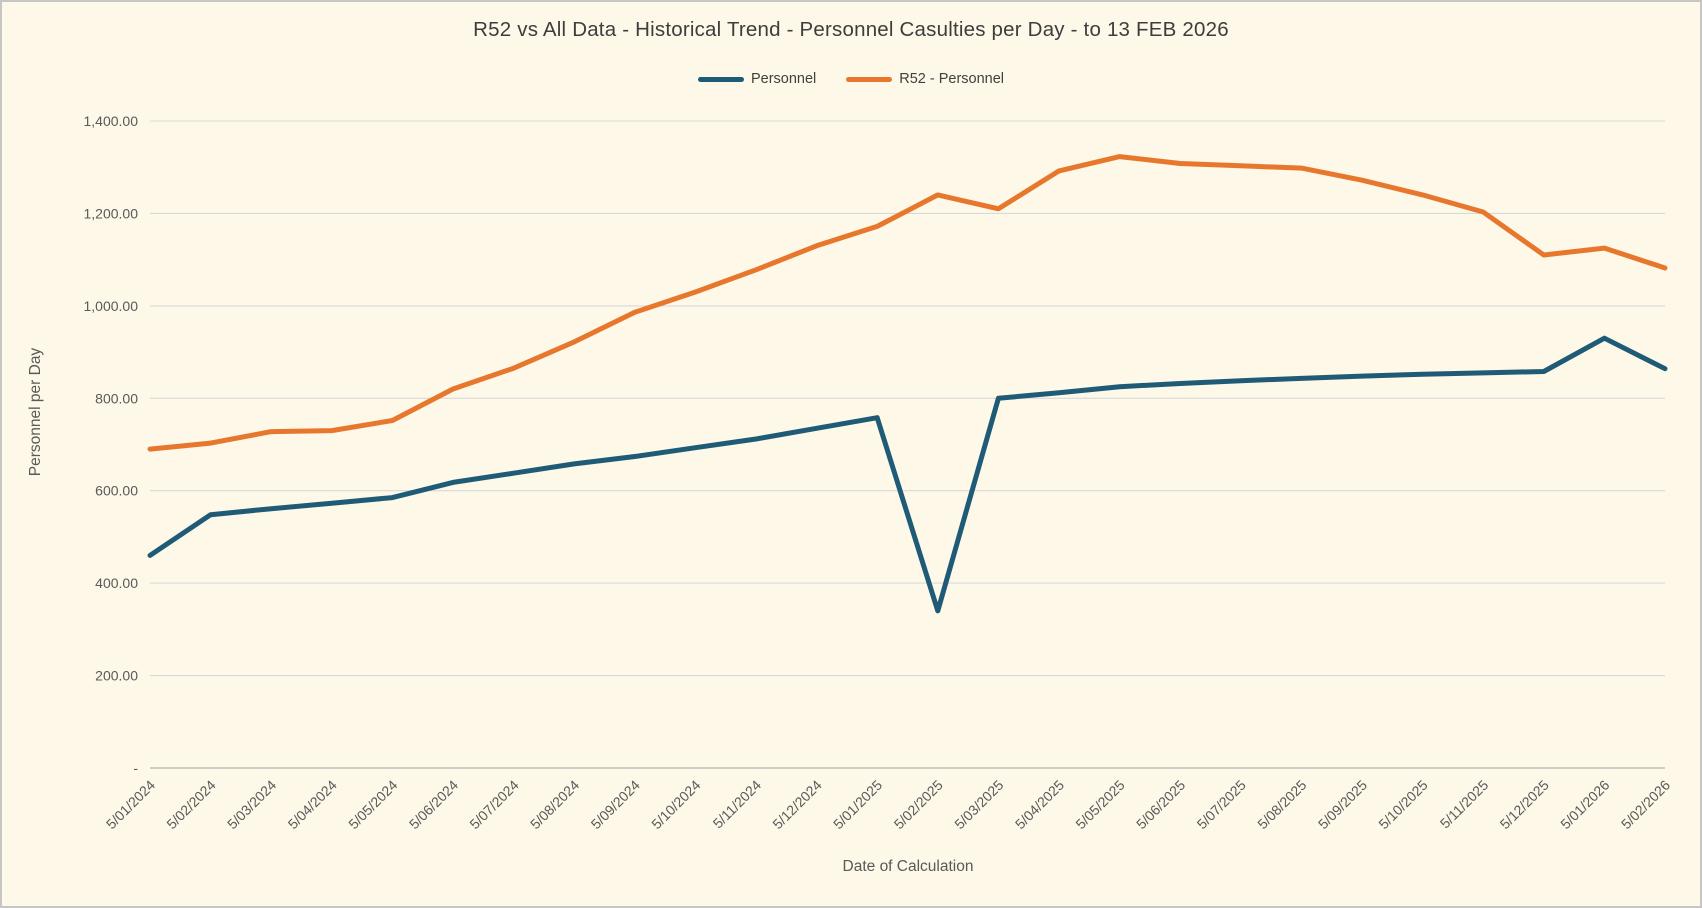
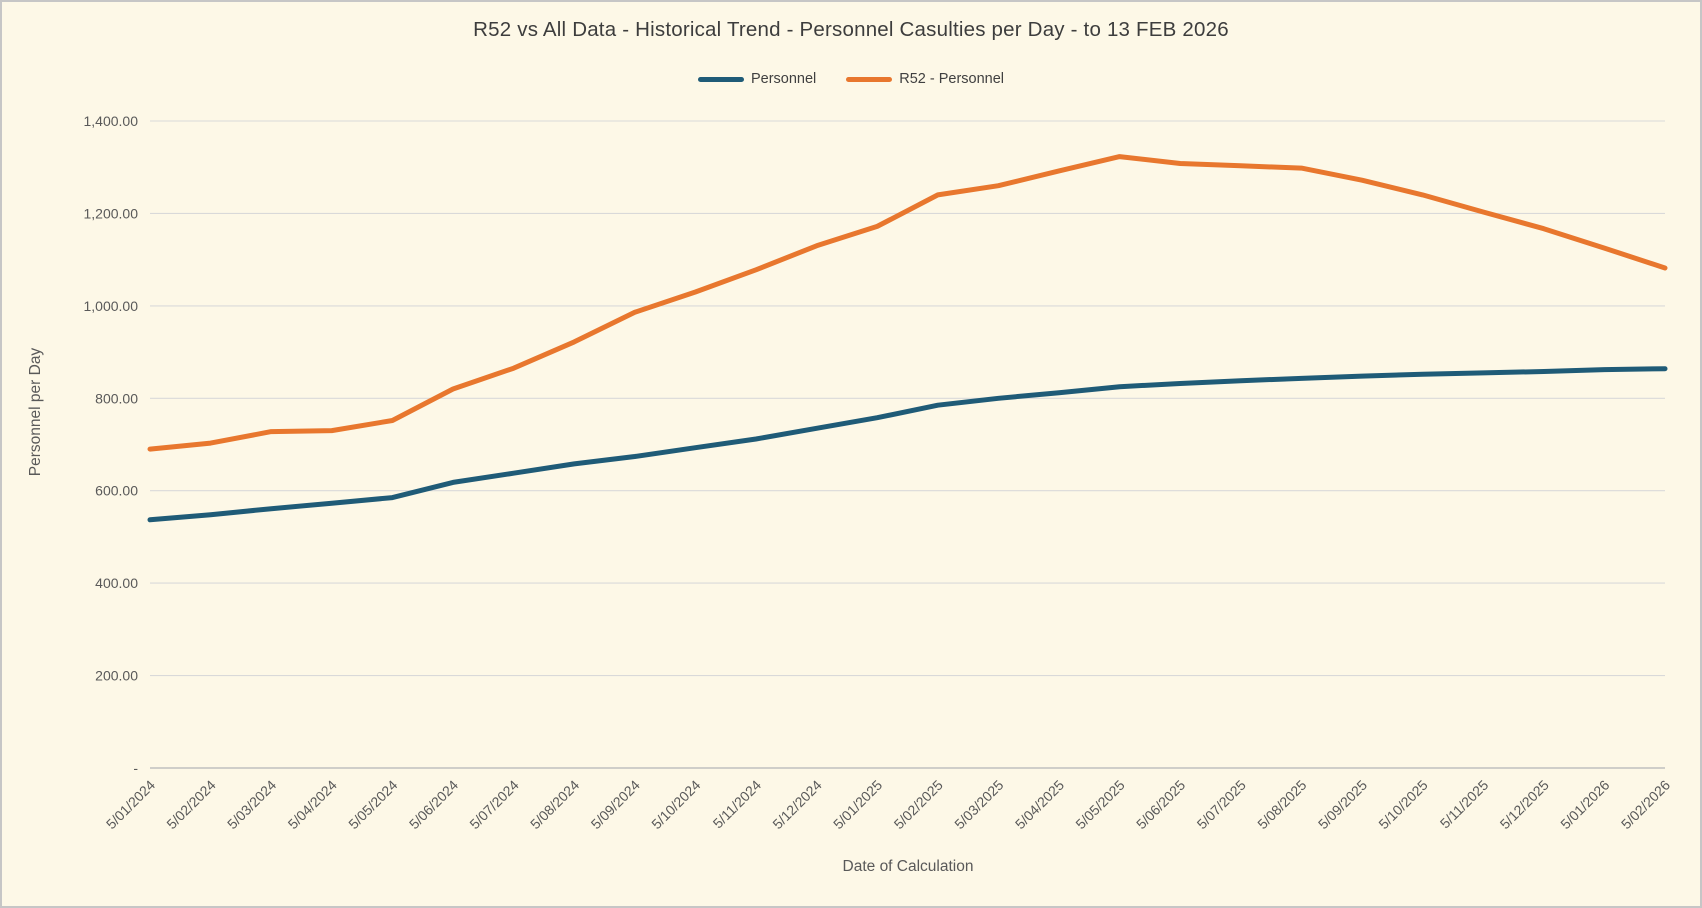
Personnel/5/01/2024: 460 -> 540
Personnel/5/02/2025: 340 -> 780
R52 - Personnel/5/03/2025: 1210 -> 1260
R52 - Personnel/5/12/2025: 1110 -> 1170
Personnel/5/01/2026: 930 -> 860
